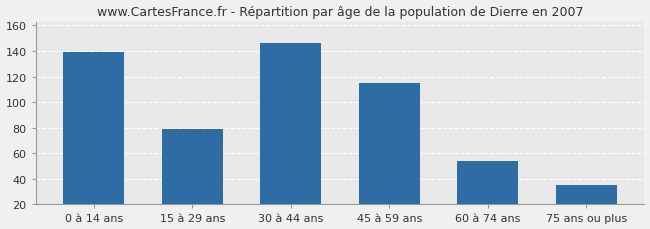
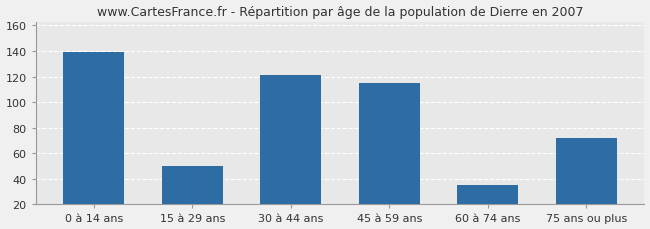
15 à 29 ans: 79 -> 50
30 à 44 ans: 146 -> 121
60 à 74 ans: 54 -> 35
75 ans ou plus: 35 -> 72
